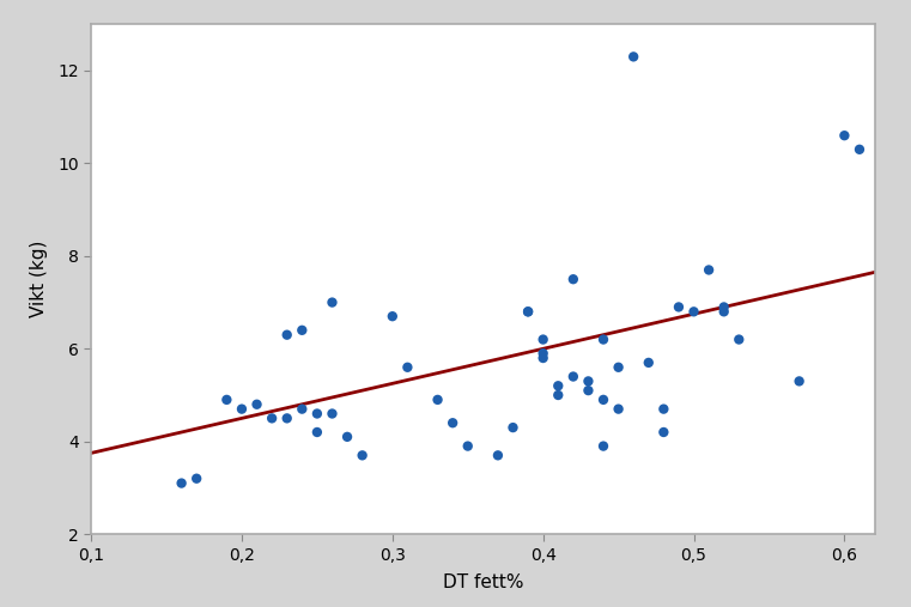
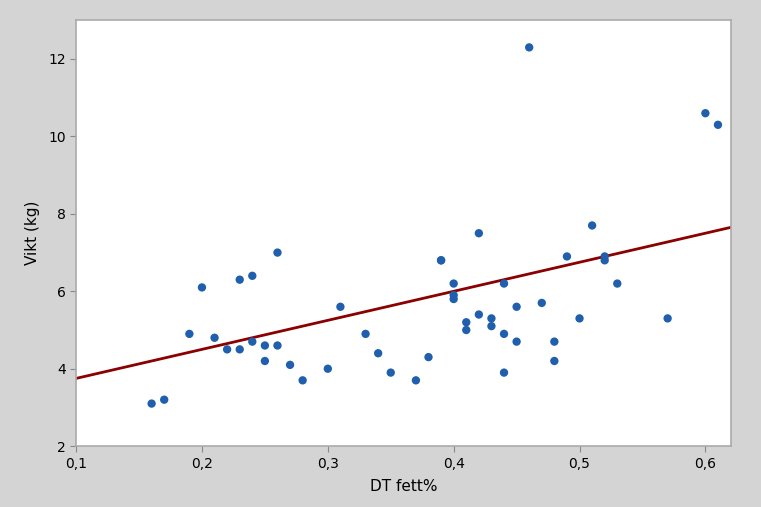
0,2: 4.7 -> 6.1
0,3: 6.7 -> 4.0
0,5: 6.8 -> 5.3
